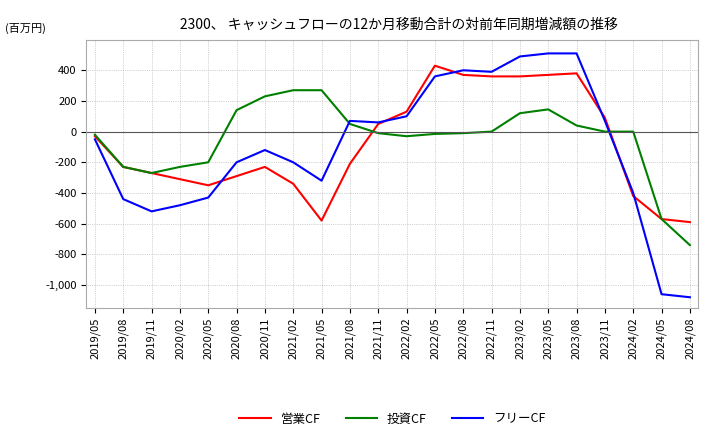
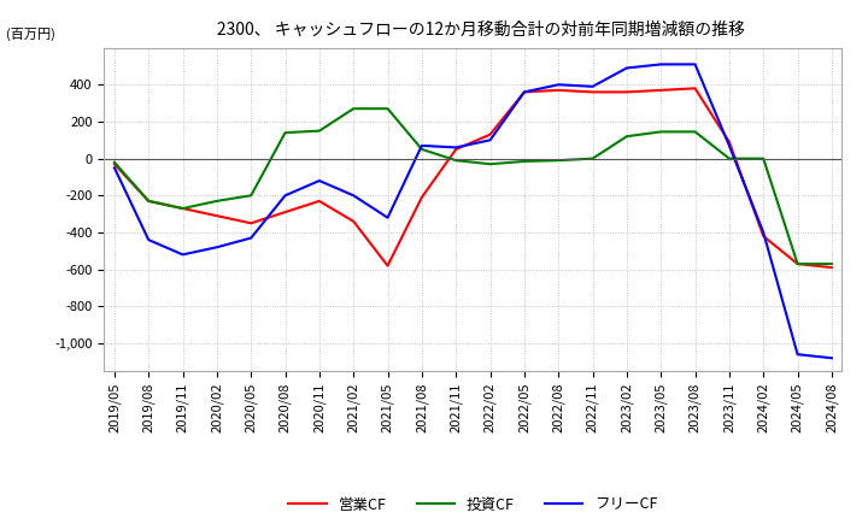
投資CF/2020/11: 230 -> 150
営業CF/2022/05: 430 -> 360
投資CF/2023/08: 40 -> 140
投資CF/2024/08: -740 -> -570
